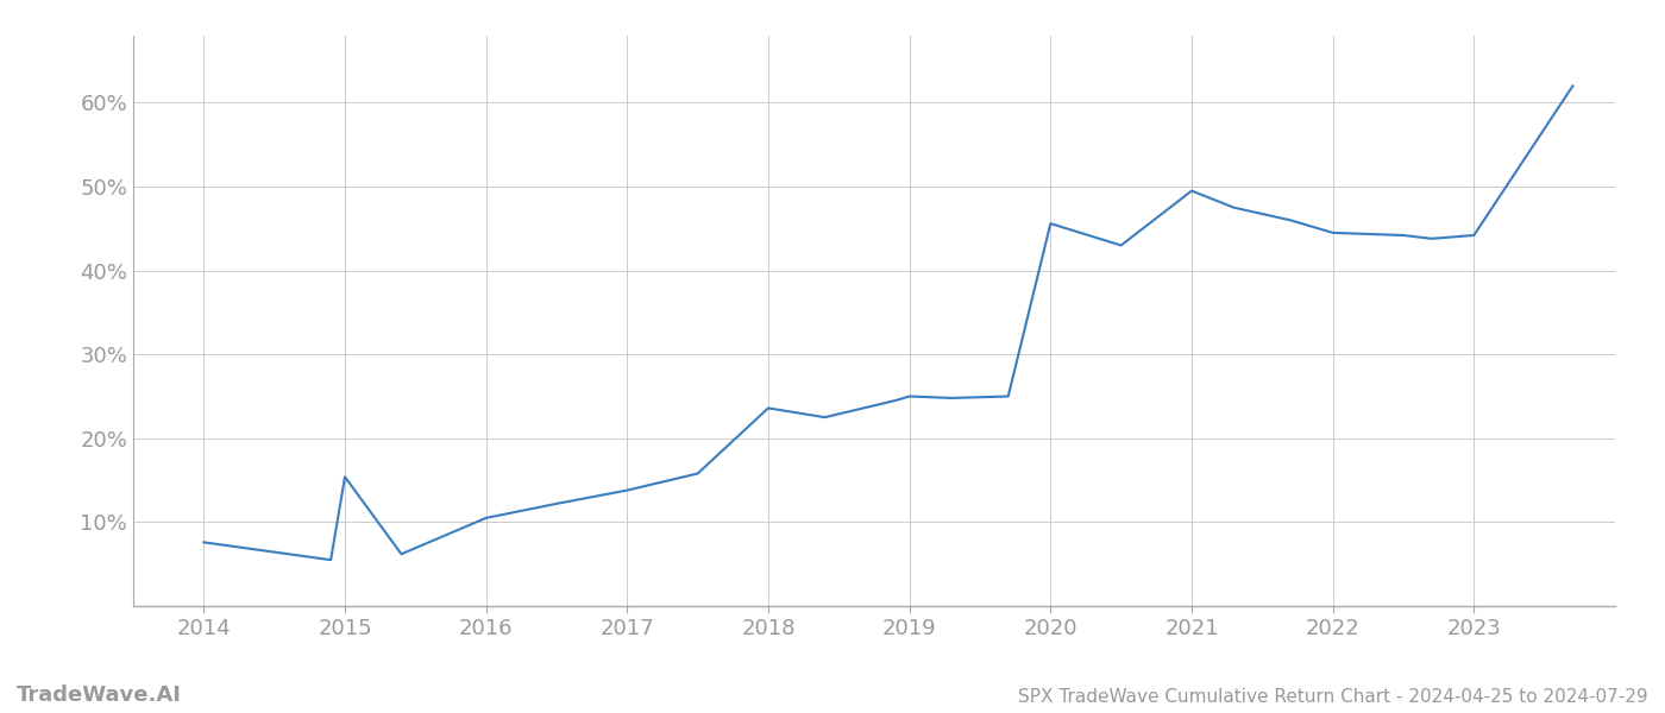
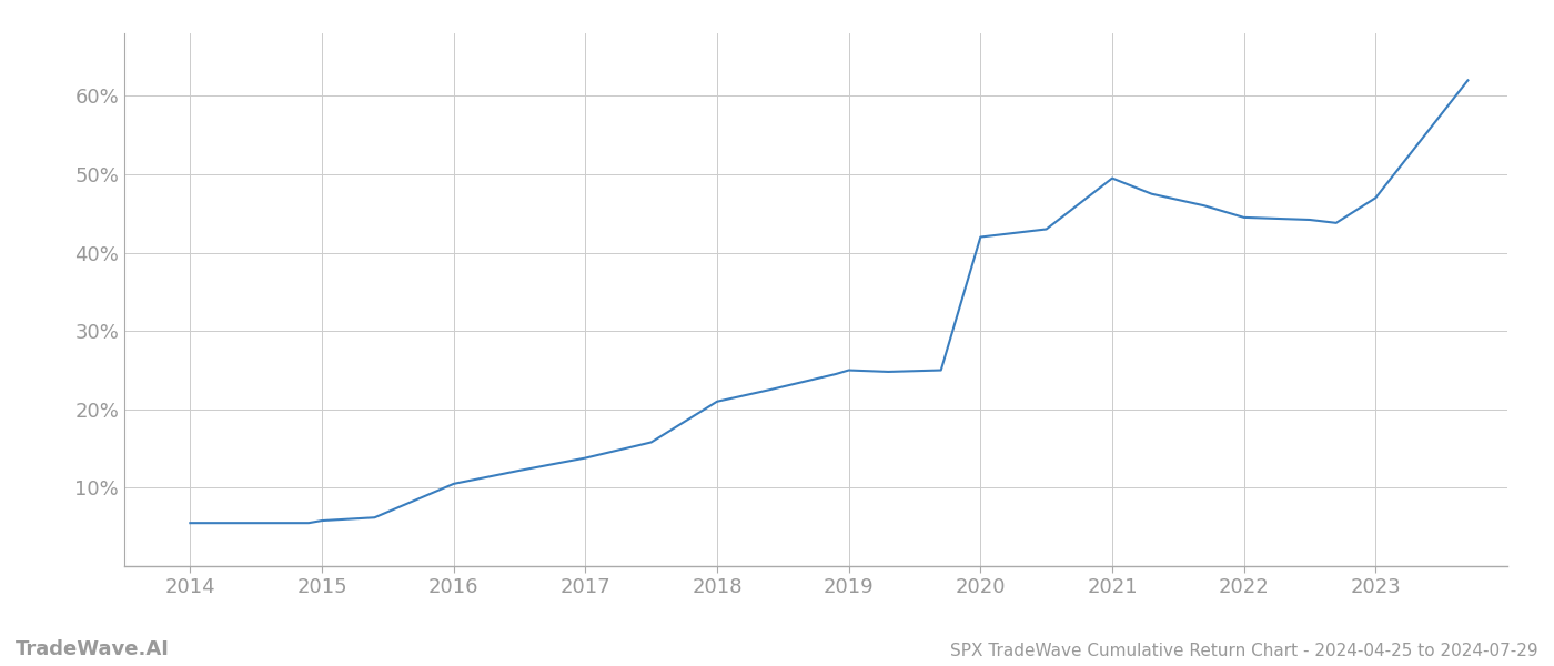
2014: 7.6% -> 5.5%
2015: 15.4% -> 5.8%
2018: 23.6% -> 21.0%
2020: 45.6% -> 42.0%
2023: 44.2% -> 47.0%
